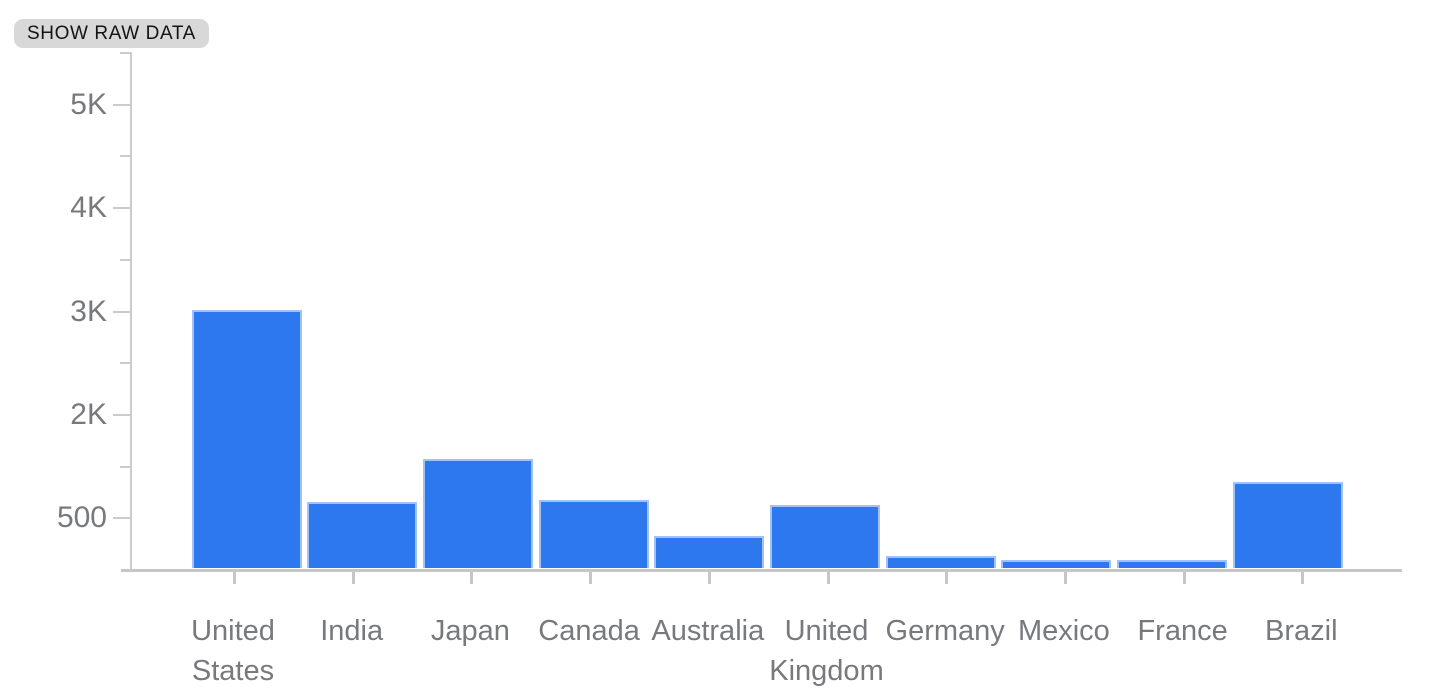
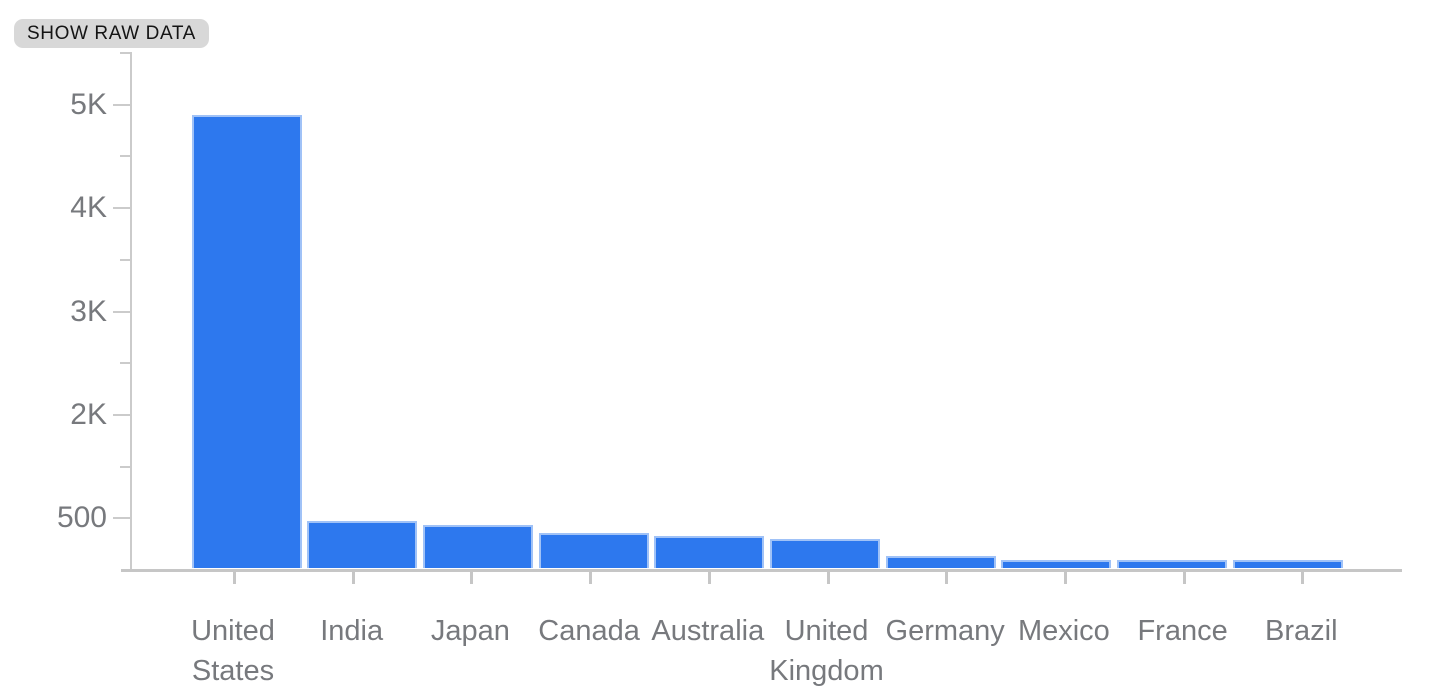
United States: 3.01K -> 4.89K
India: 0.73K -> 0.46K
Japan: 1.35K -> 0.43K
Canada: 0.76K -> 0.34K
United Kingdom: 0.68K -> 0.29K
Brazil: 1.01K -> 0.08K
